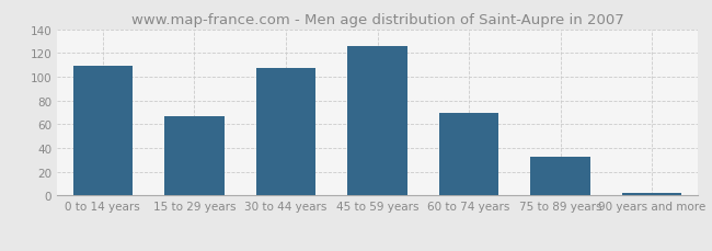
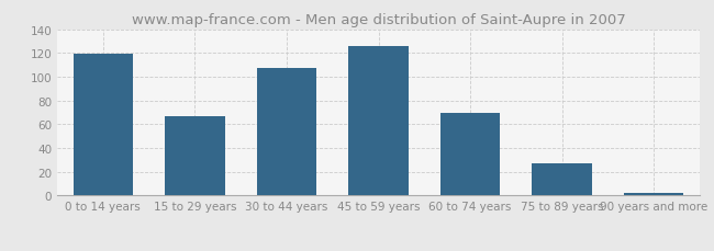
0 to 14 years: 109 -> 119
75 to 89 years: 33 -> 27
